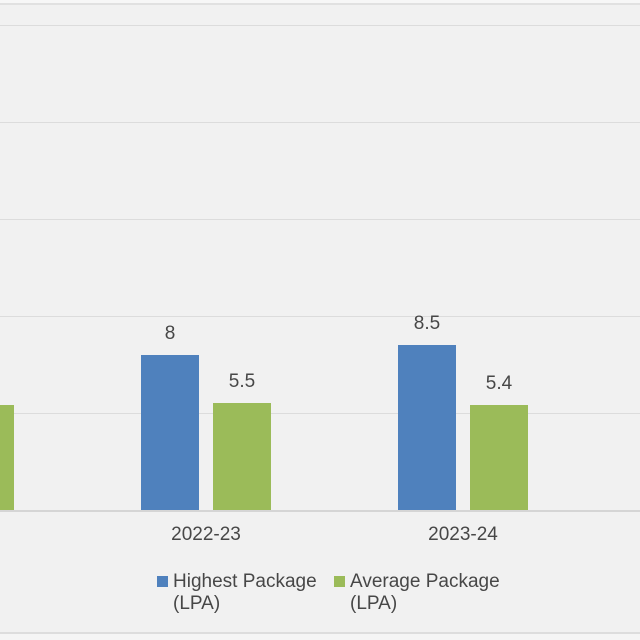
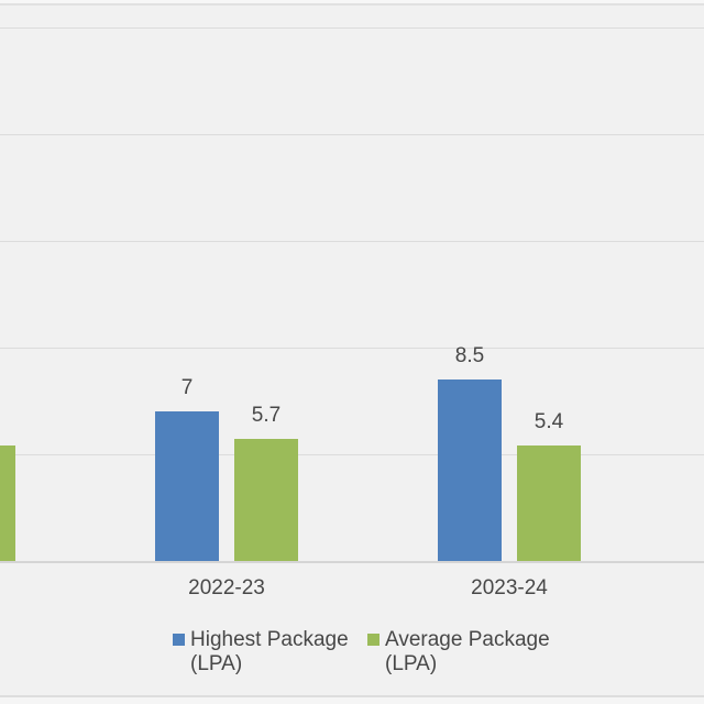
Highest Package (LPA)/2022-23: 8 -> 7
Average Package (LPA)/2022-23: 5.5 -> 5.7
